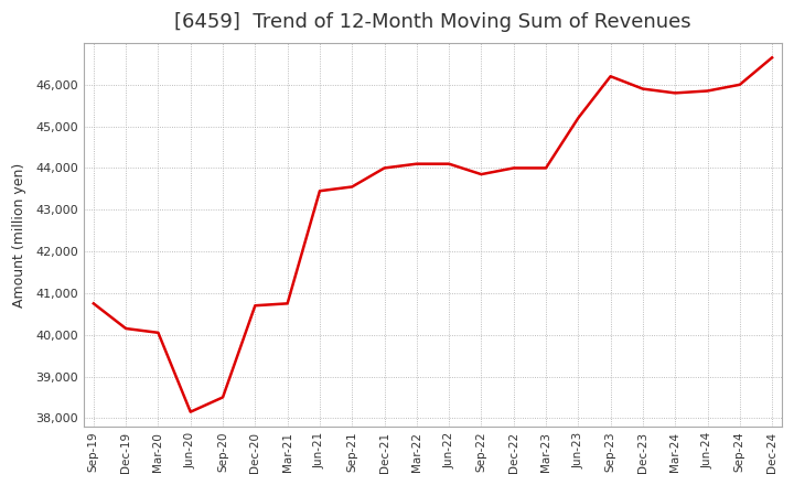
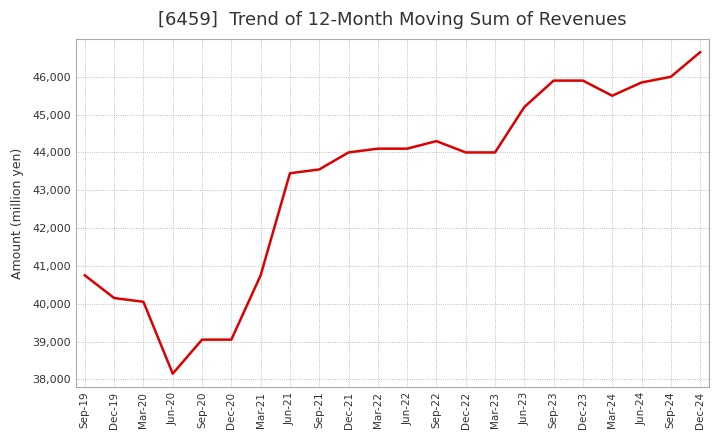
Sep-20: 38,500 -> 39,050
Dec-20: 40,700 -> 39,050
Sep-22: 43,850 -> 44,300
Sep-23: 46,200 -> 45,900
Mar-24: 45,800 -> 45,500
